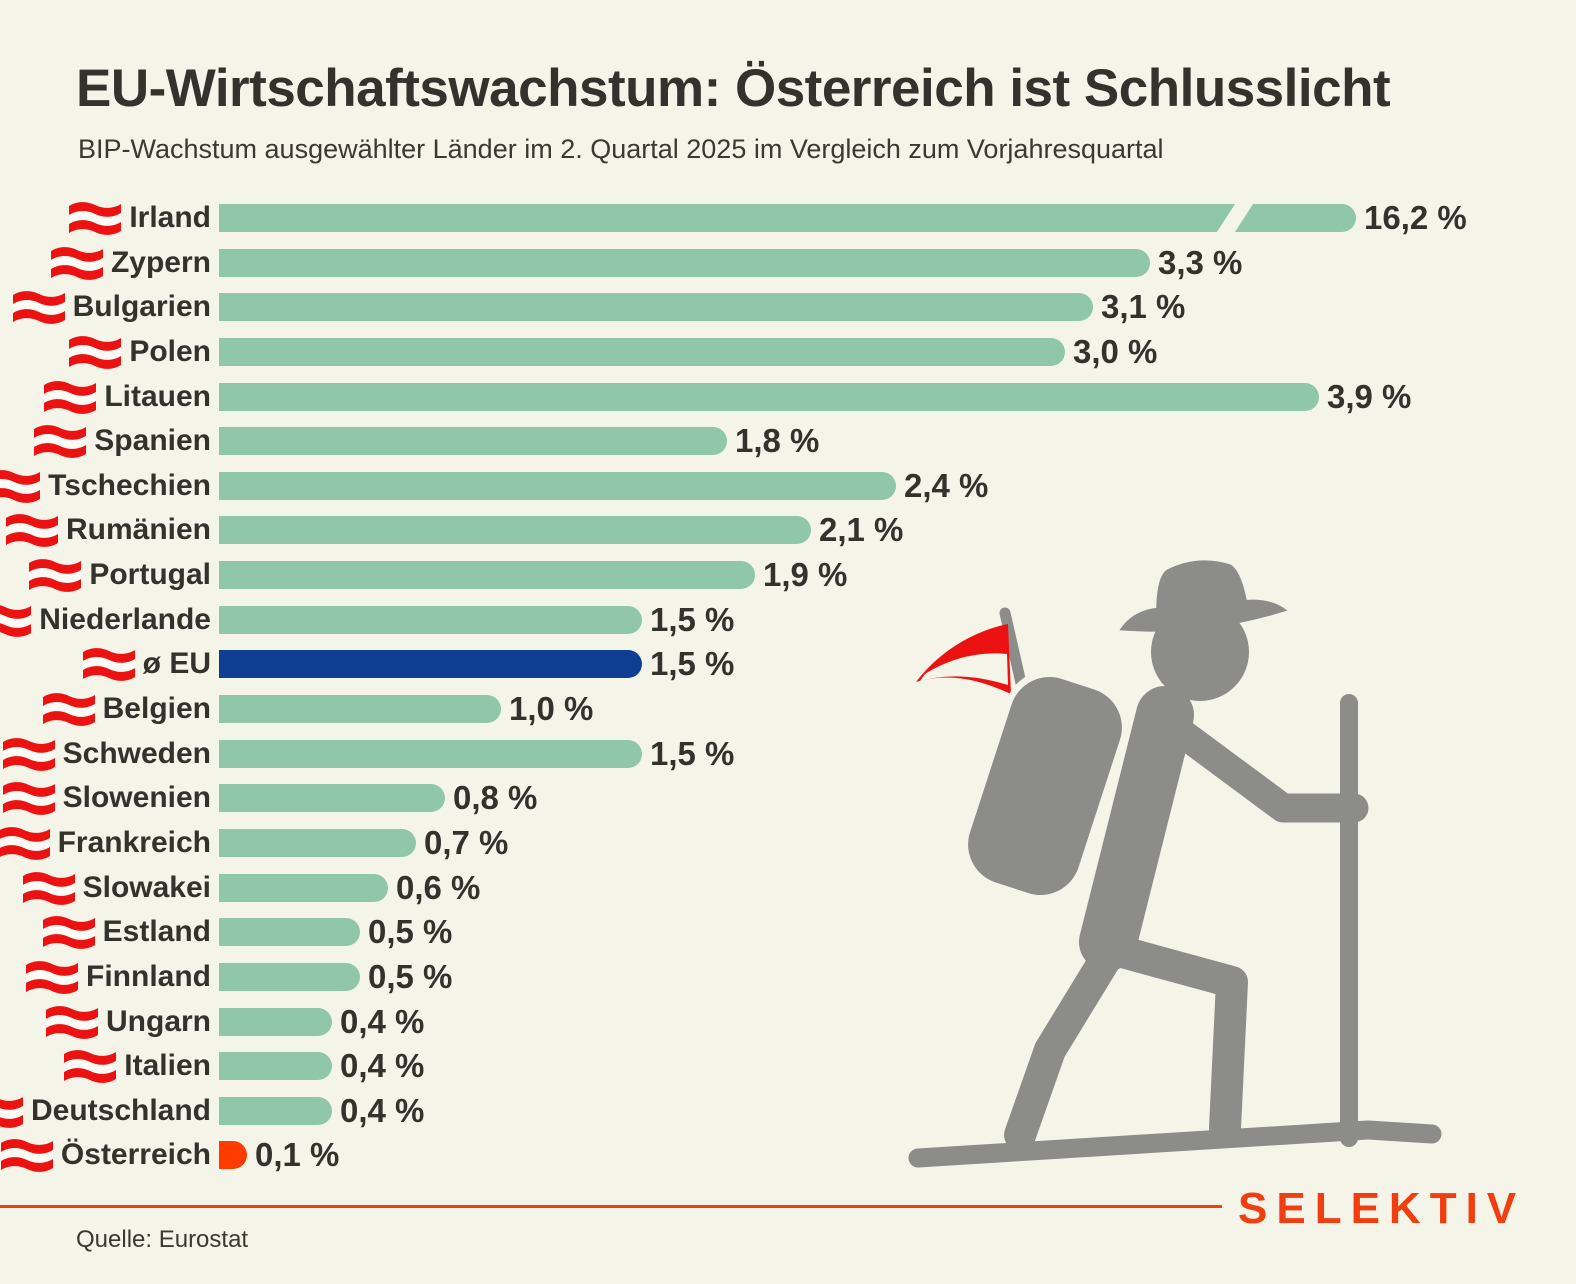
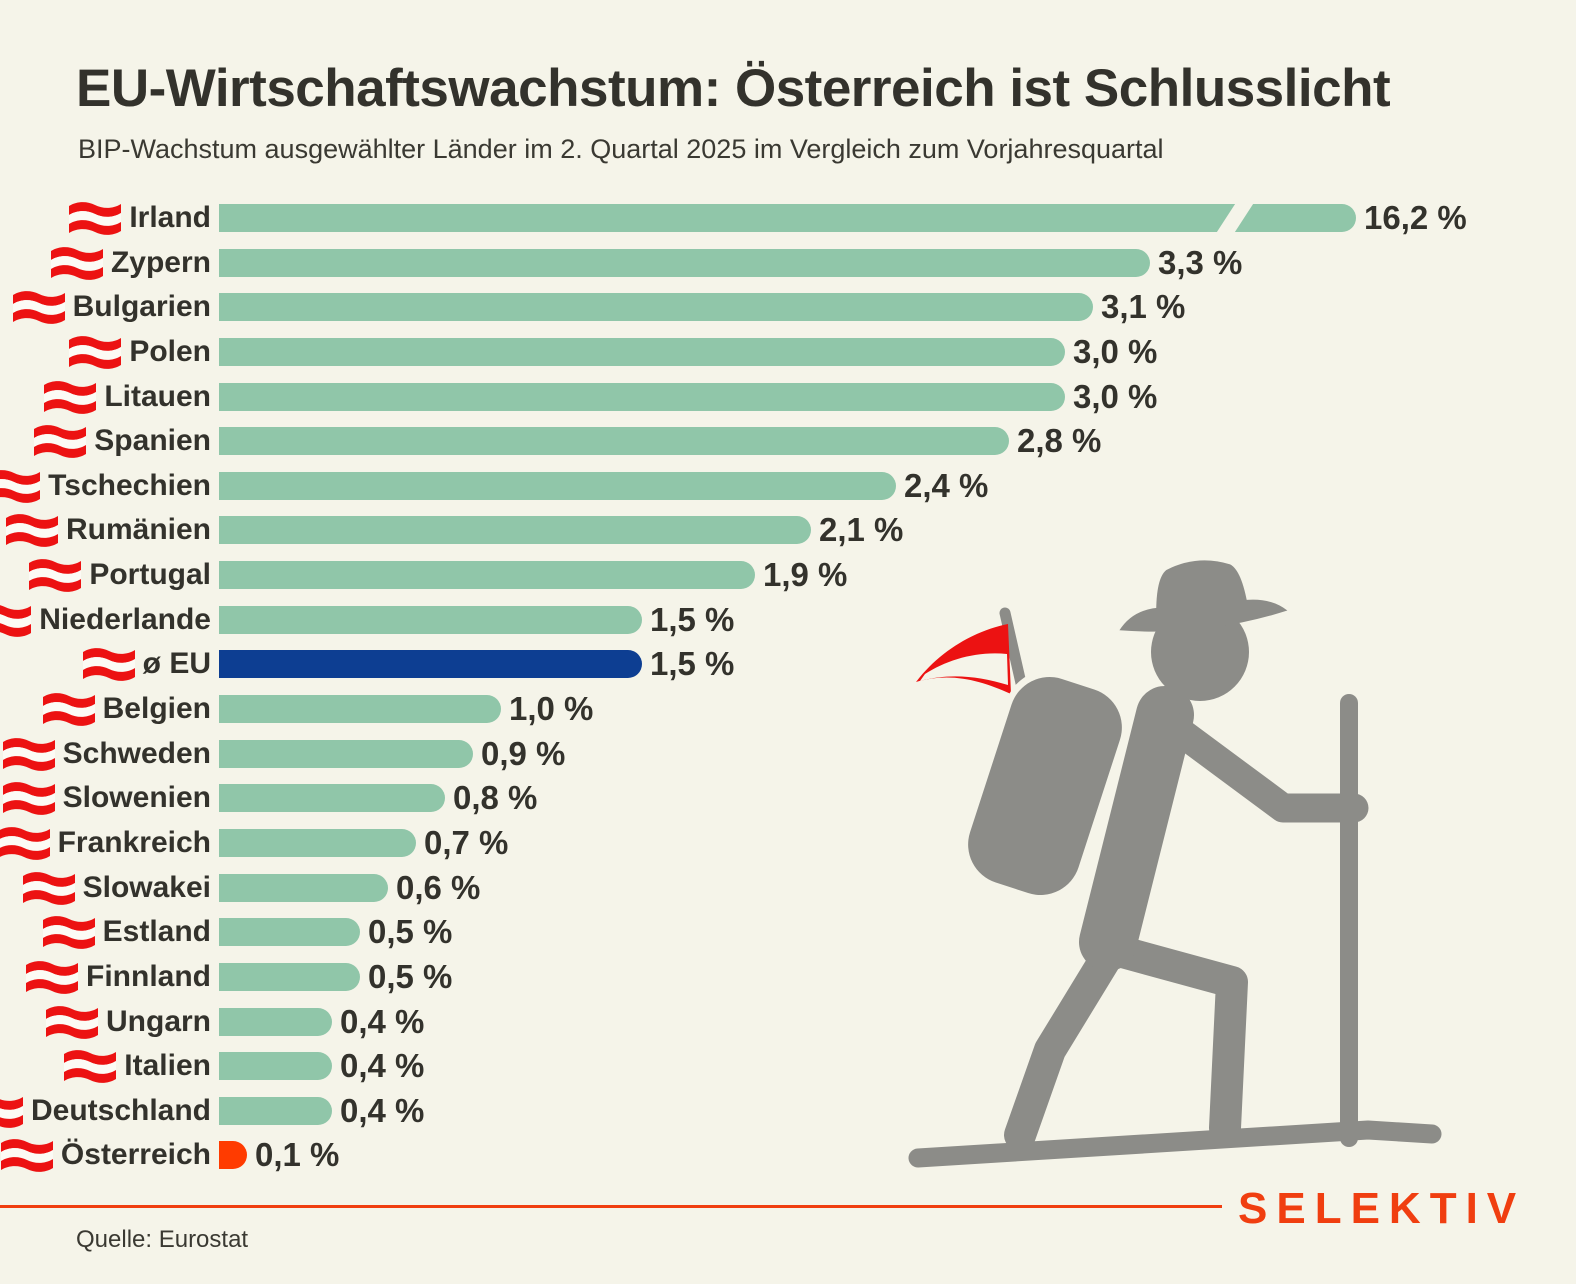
Litauen: 3,9 -> 3,0
Spanien: 1,8 -> 2,8
Schweden: 1,5 -> 0,9
